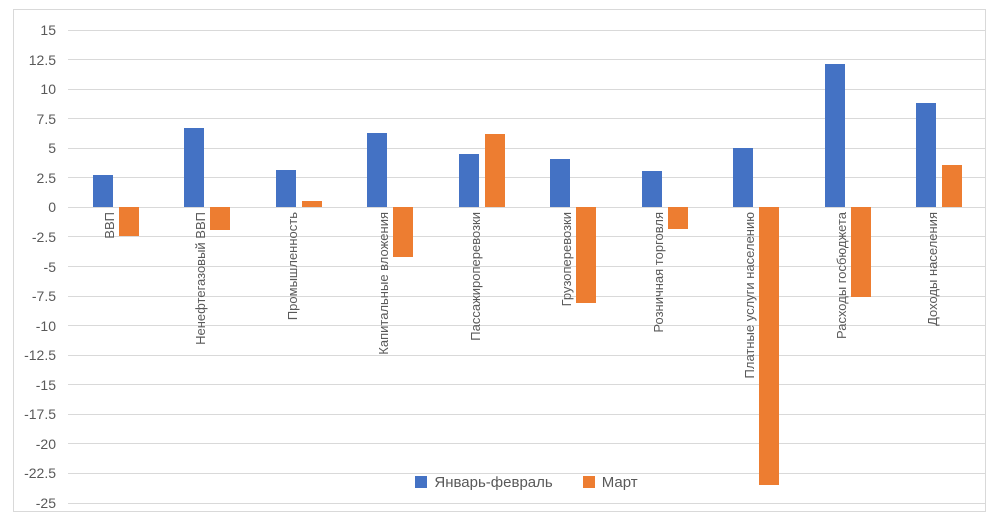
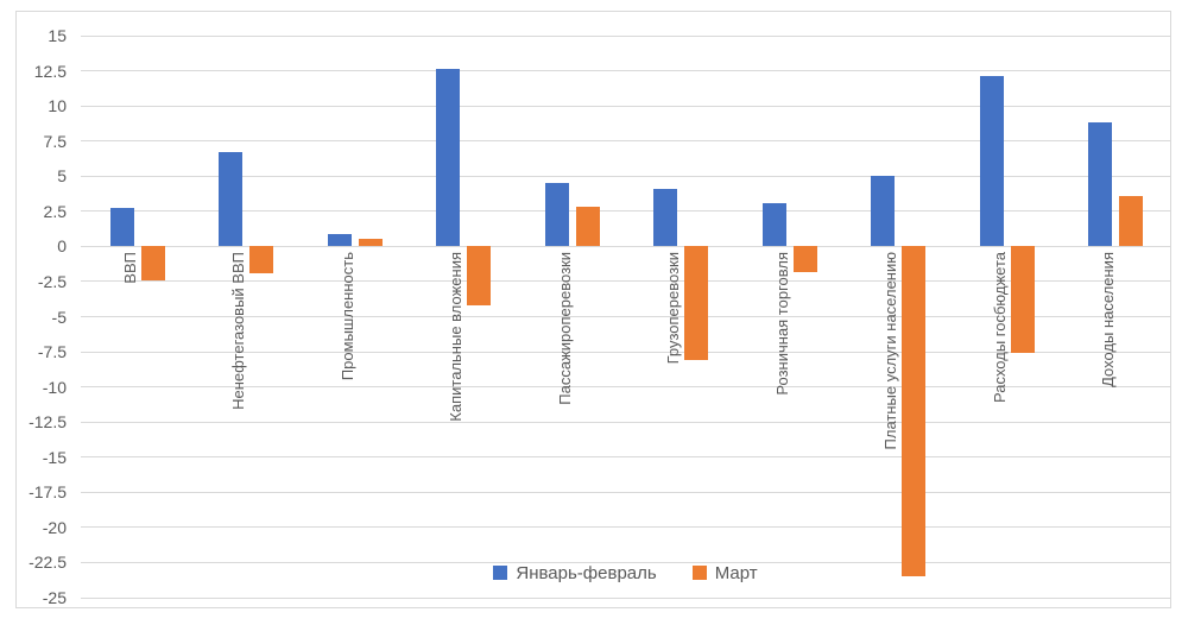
Январь-февраль/Промышленность: 3.2 -> 0.9
Январь-февраль/Капитальные вложения: 6.3 -> 12.6
Март/Пассажироперевозки: 6.2 -> 2.8
